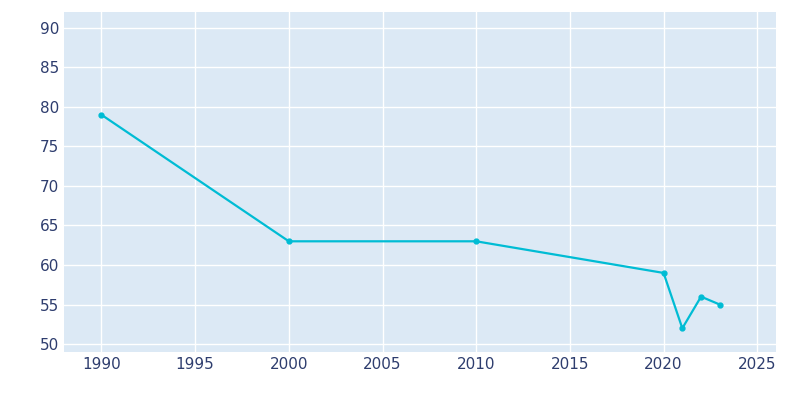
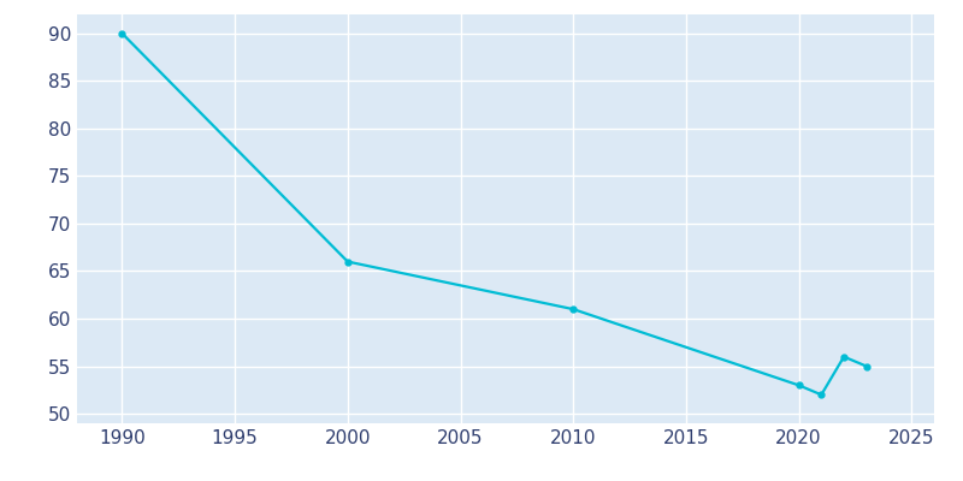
1990: 79 -> 90
2000: 63 -> 66
2010: 63 -> 61
2020: 59 -> 53
